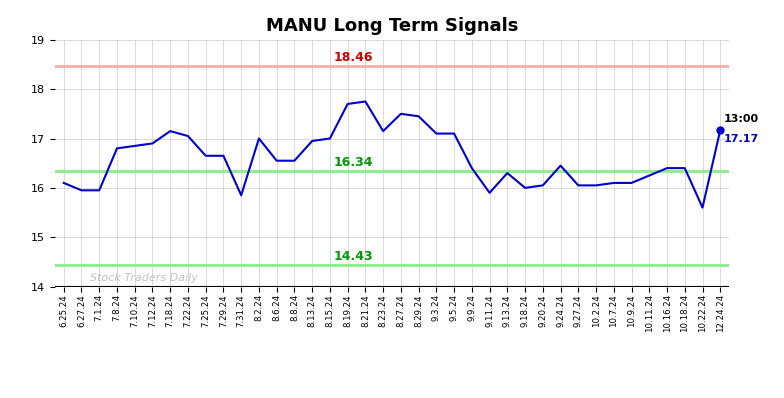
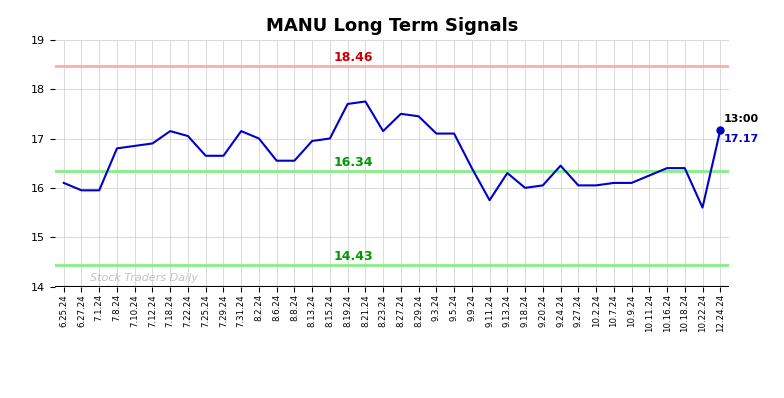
7.31.24: 15.85 -> 17.15
9.11.24: 15.90 -> 15.75
